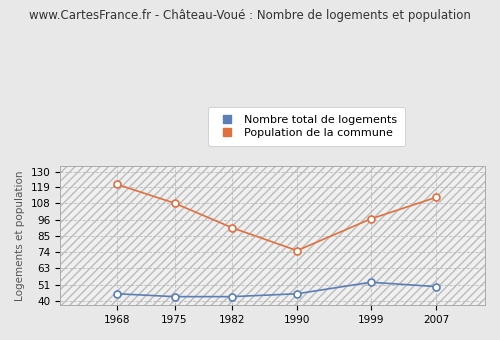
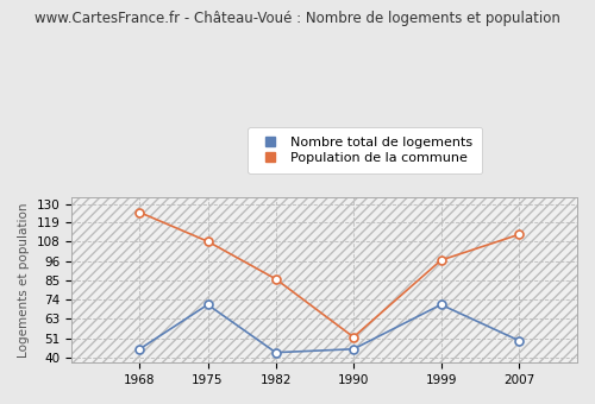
Population de la commune/1968: 121 -> 125
Nombre total de logements/1975: 43 -> 71
Population de la commune/1982: 91 -> 86
Population de la commune/1990: 75 -> 52
Nombre total de logements/1999: 53 -> 71
